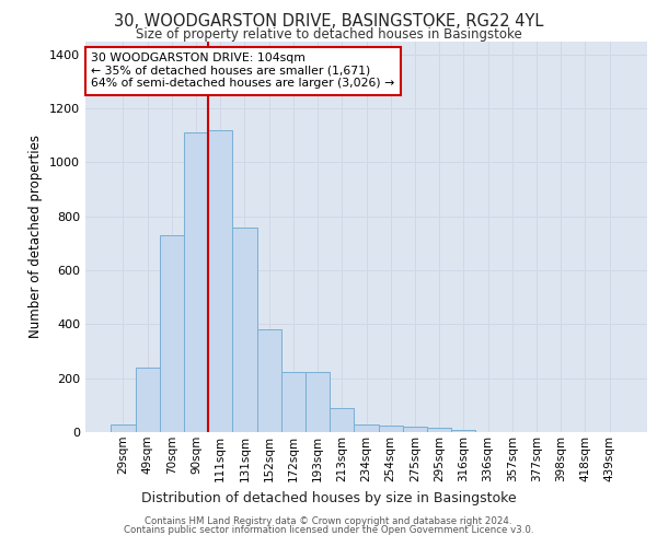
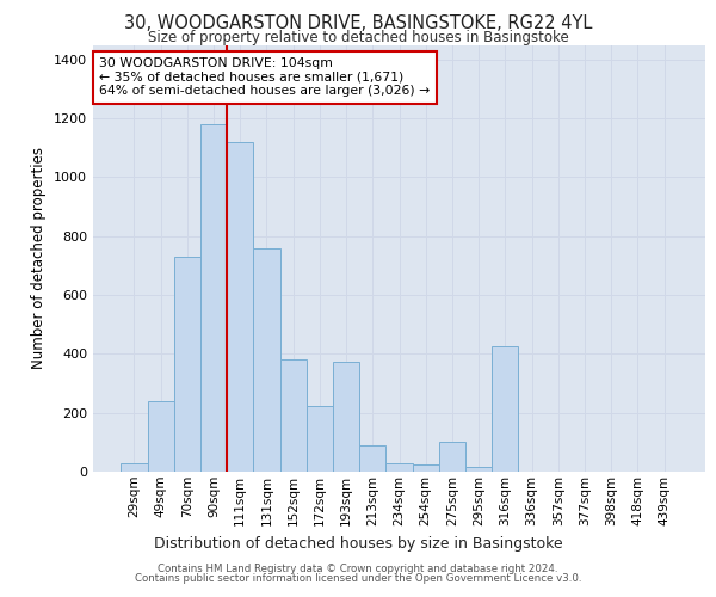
90sqm: 1110 -> 1180
193sqm: 225 -> 375
275sqm: 20 -> 100
316sqm: 10 -> 425
